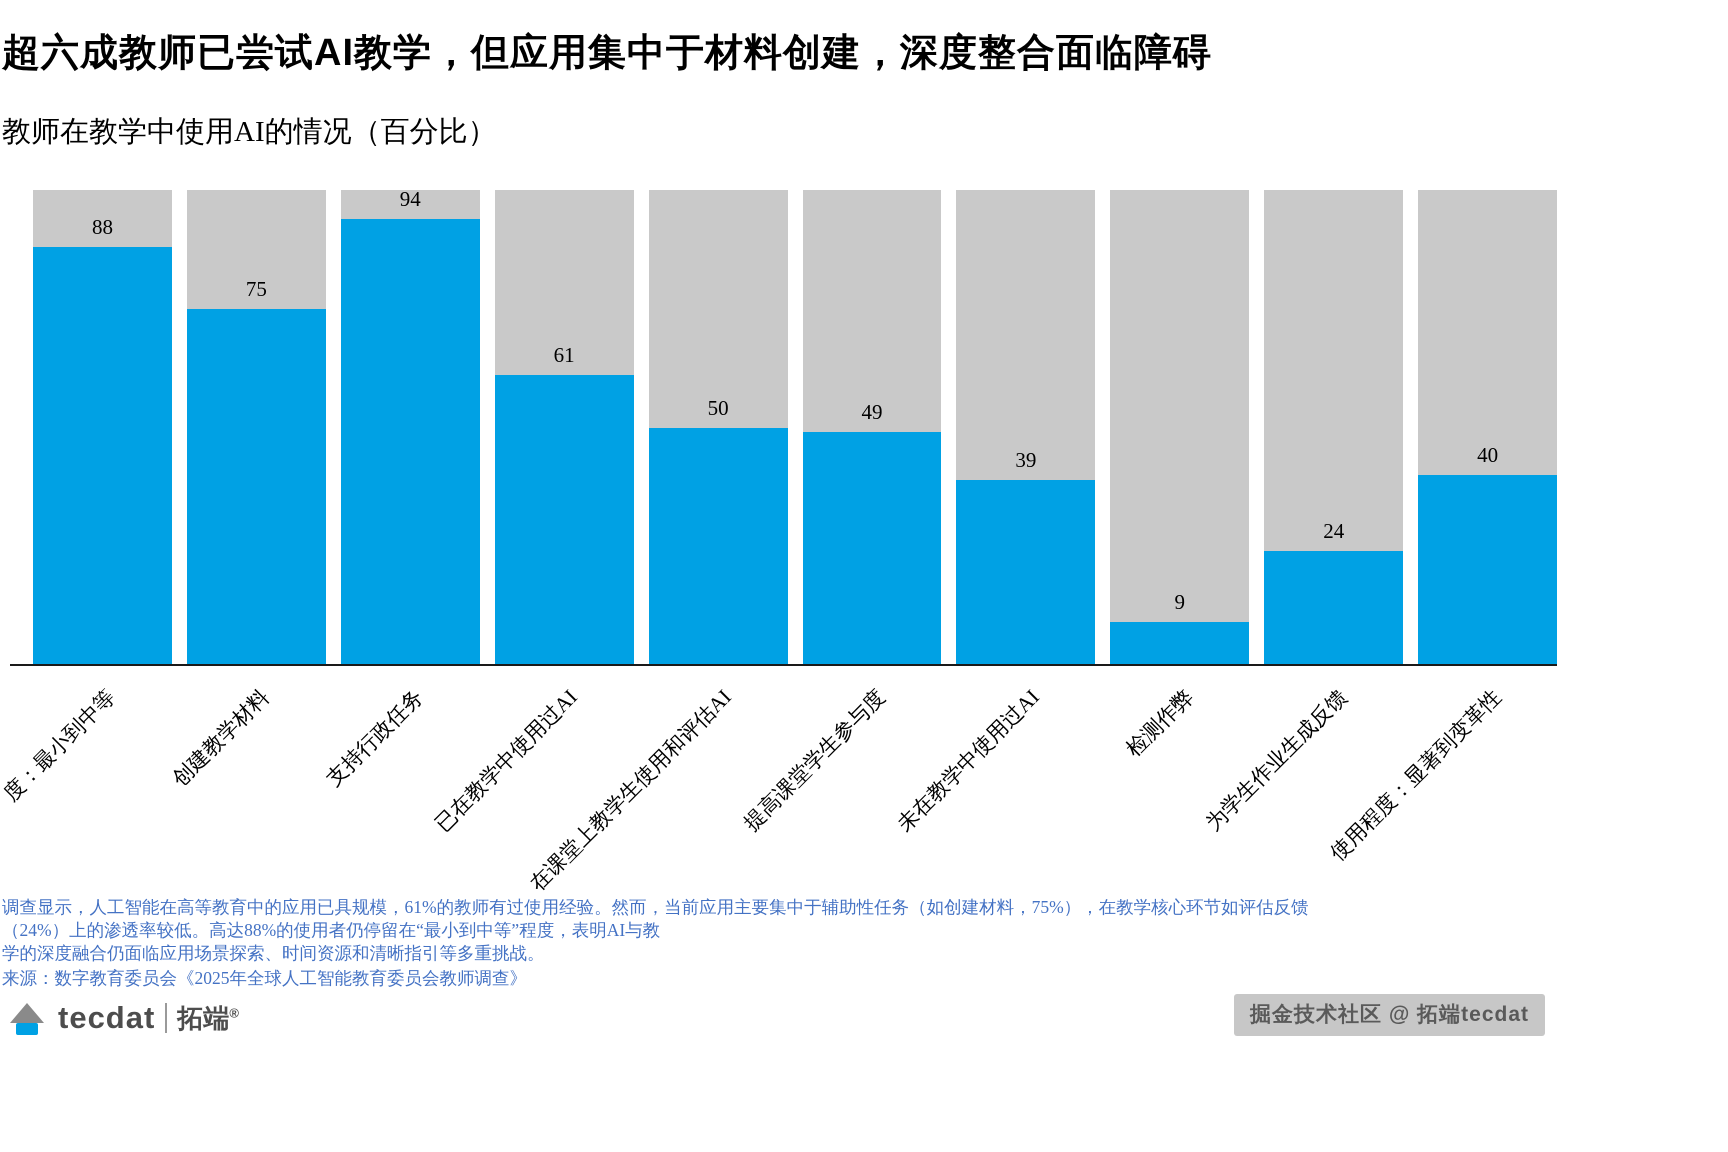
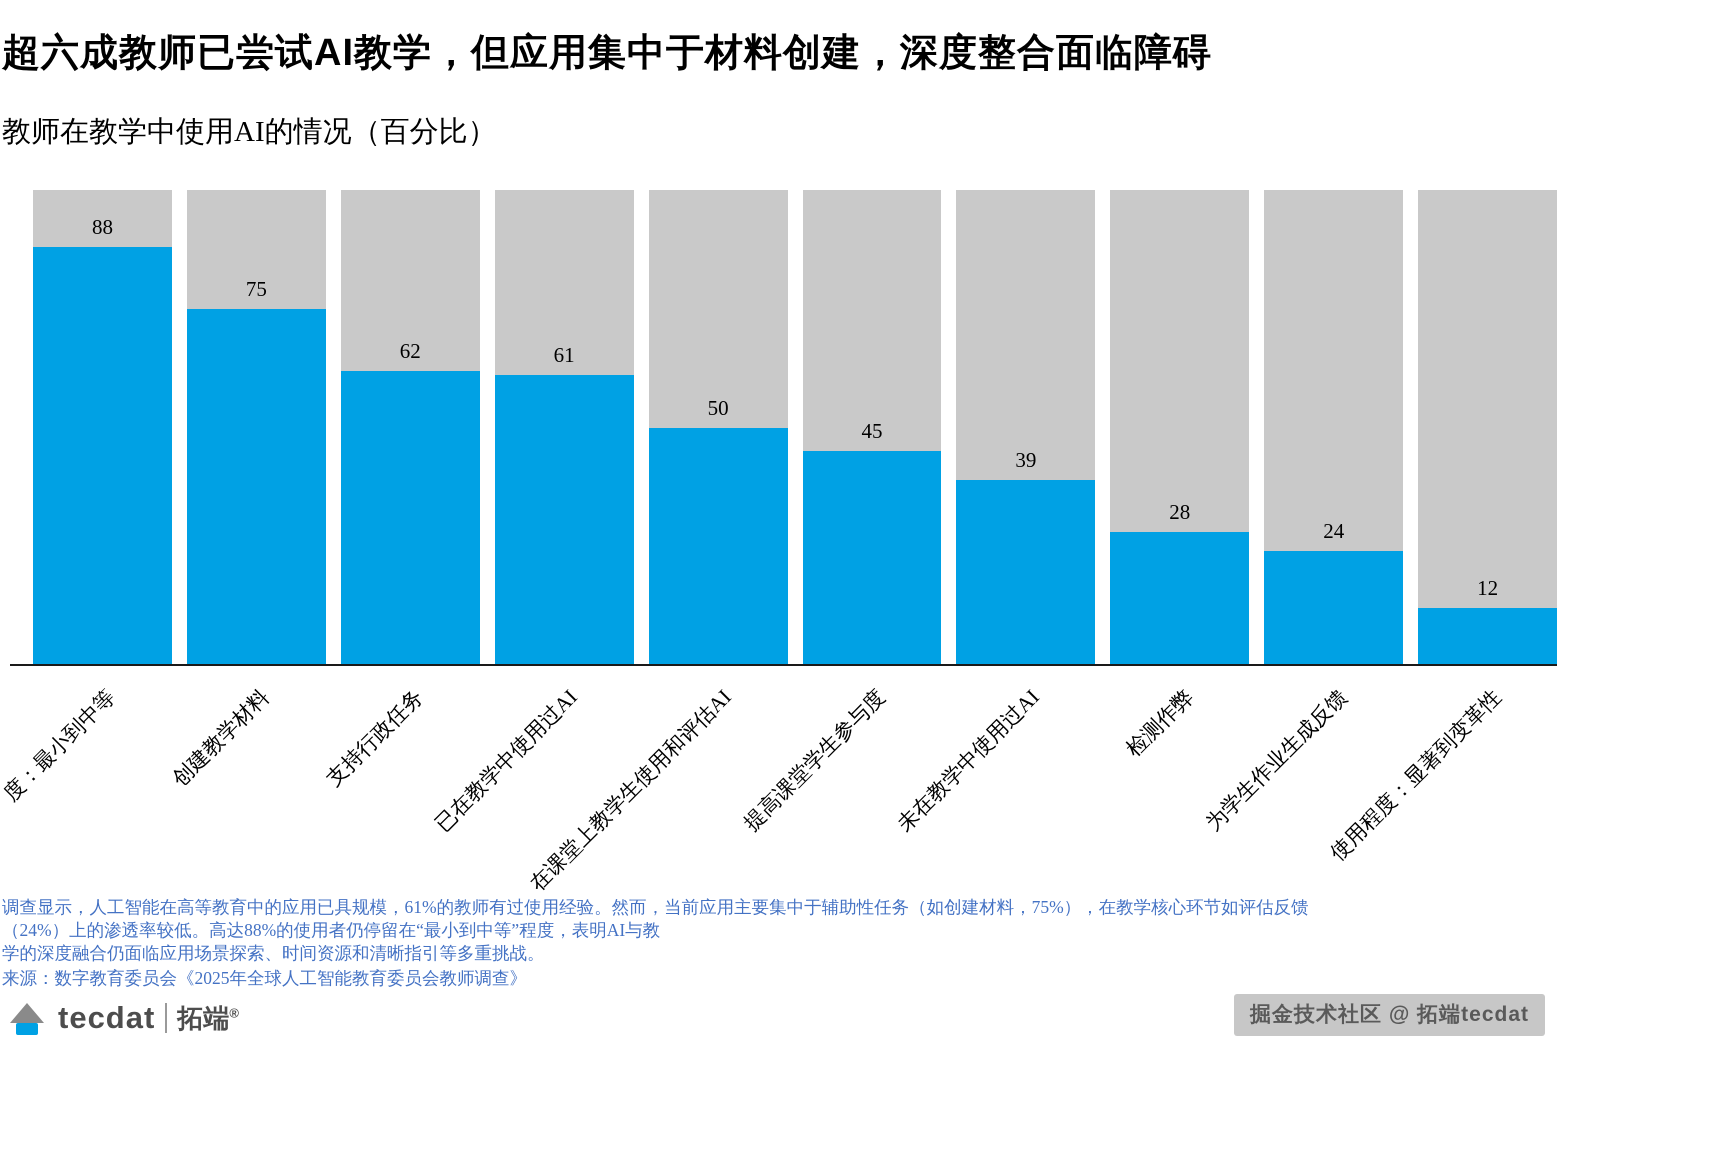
支持行政任务: 94 -> 62
提高课堂学生参与度: 49 -> 45
检测作弊: 9 -> 28
使用程度：显著到变革性: 40 -> 12
